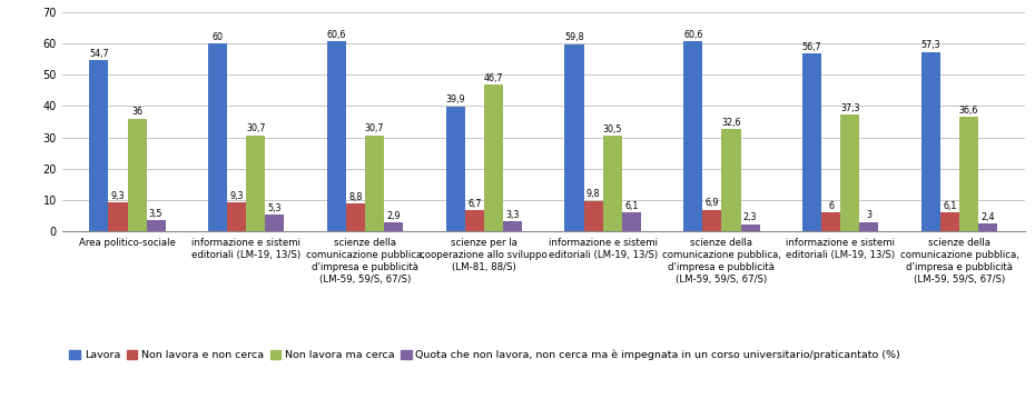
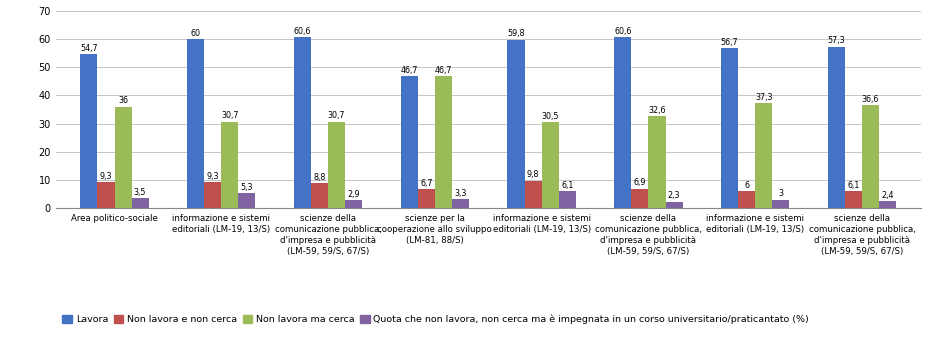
Lavora/scienze per la cooperazione allo sviluppo (LM-81, 88/S): 39,9 -> 46,7
